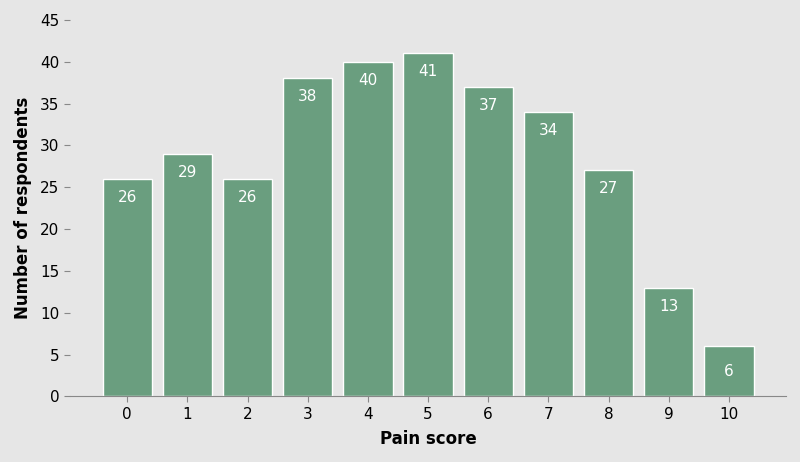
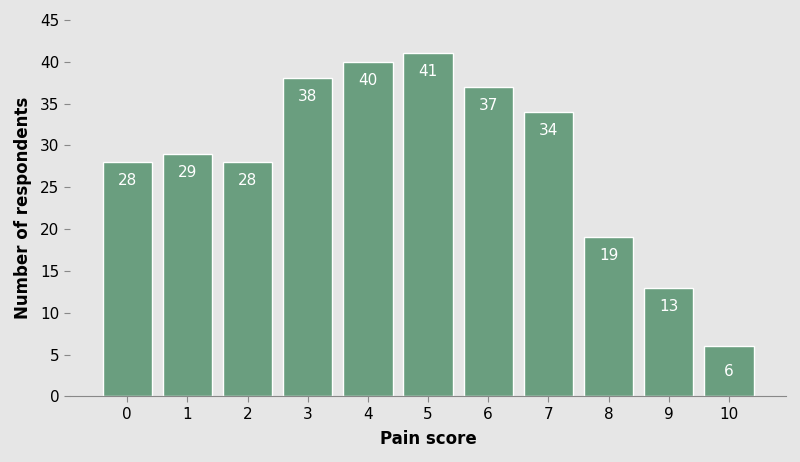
0: 26 -> 28
2: 26 -> 28
8: 27 -> 19
